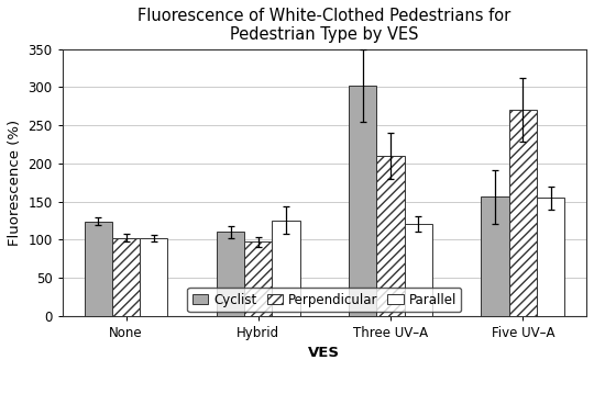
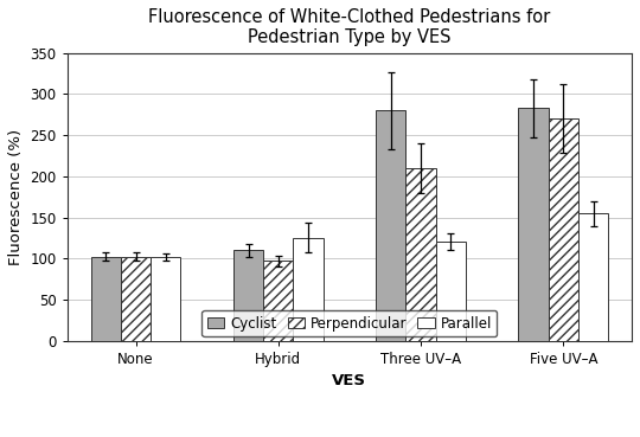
Cyclist/None: 124 -> 102
Cyclist/Three UV–A: 302 -> 280
Cyclist/Five UV–A: 156 -> 283
